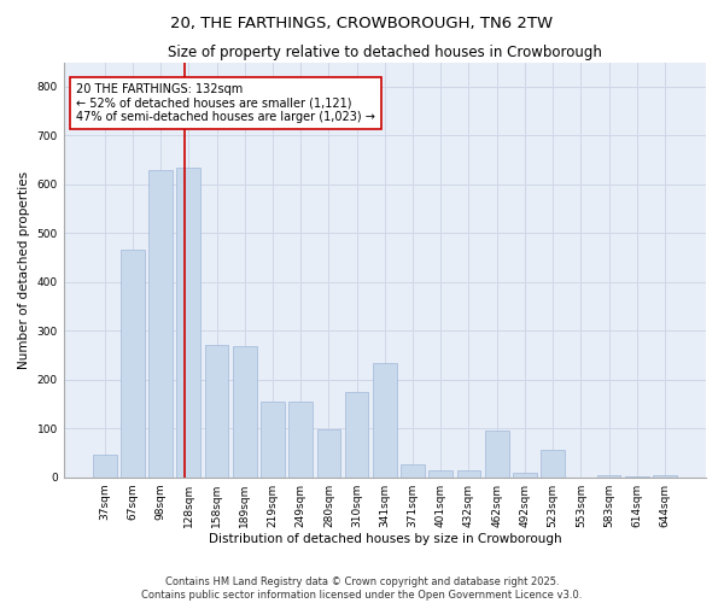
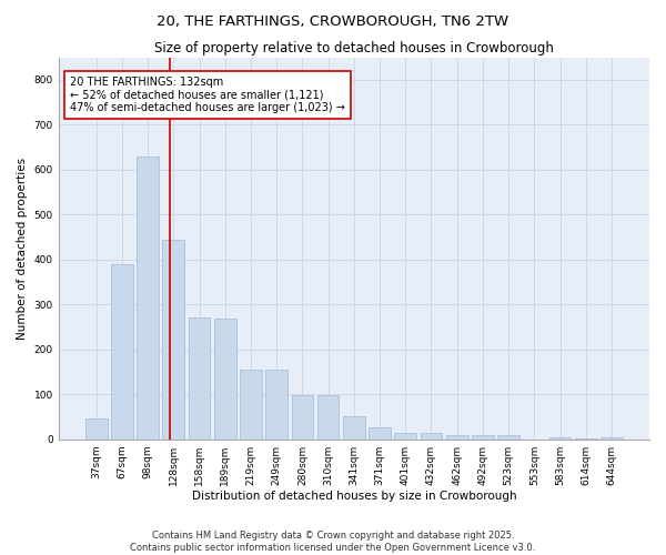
67sqm: 465 -> 390
128sqm: 635 -> 445
310sqm: 175 -> 97
341sqm: 235 -> 50
462sqm: 95 -> 10
523sqm: 55 -> 10
